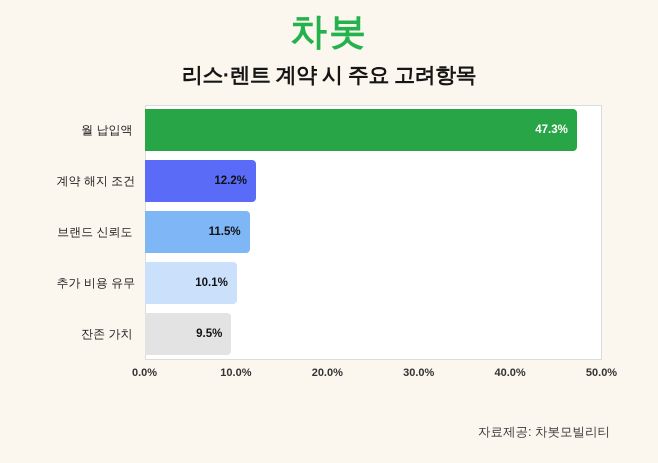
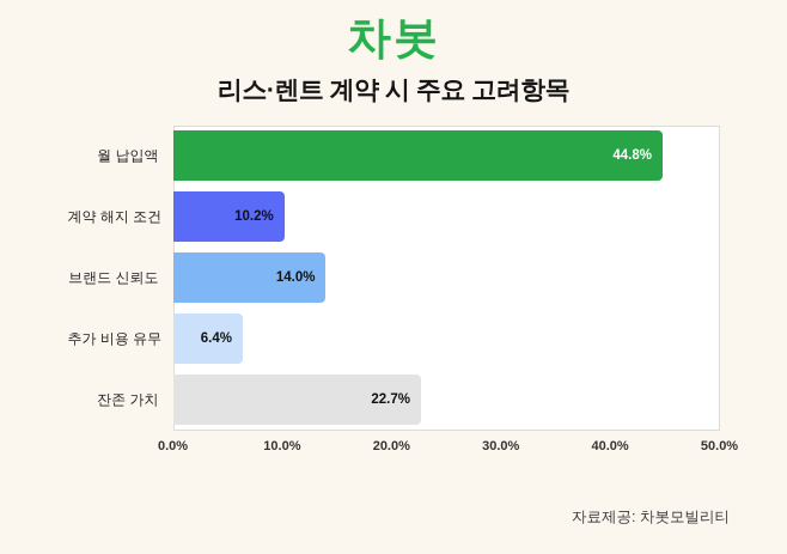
월 납입액: 47.3% -> 44.8%
계약 해지 조건: 12.2% -> 10.2%
브랜드 신뢰도: 11.5% -> 14.0%
추가 비용 유무: 10.1% -> 6.4%
잔존 가치: 9.5% -> 22.7%
